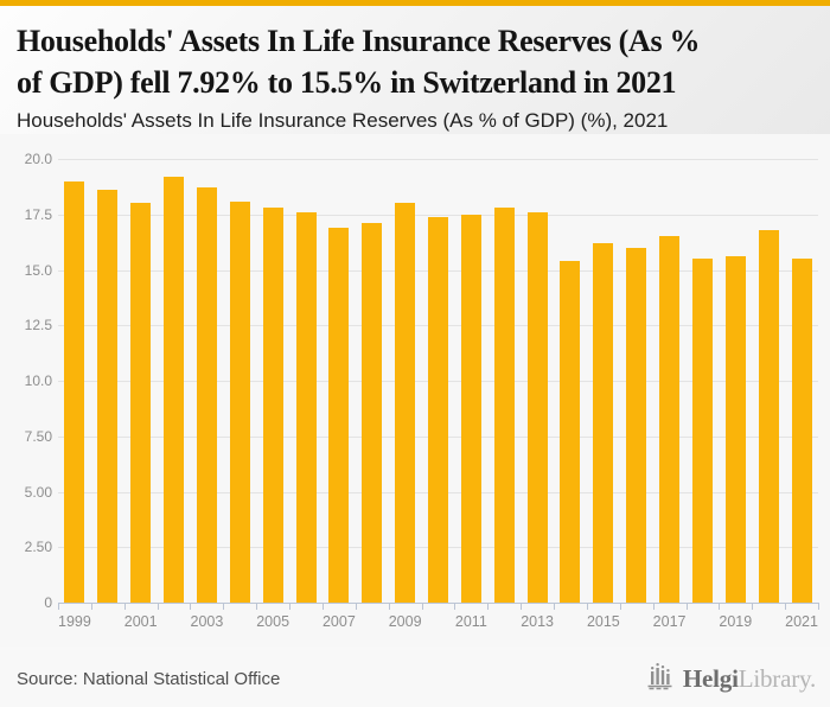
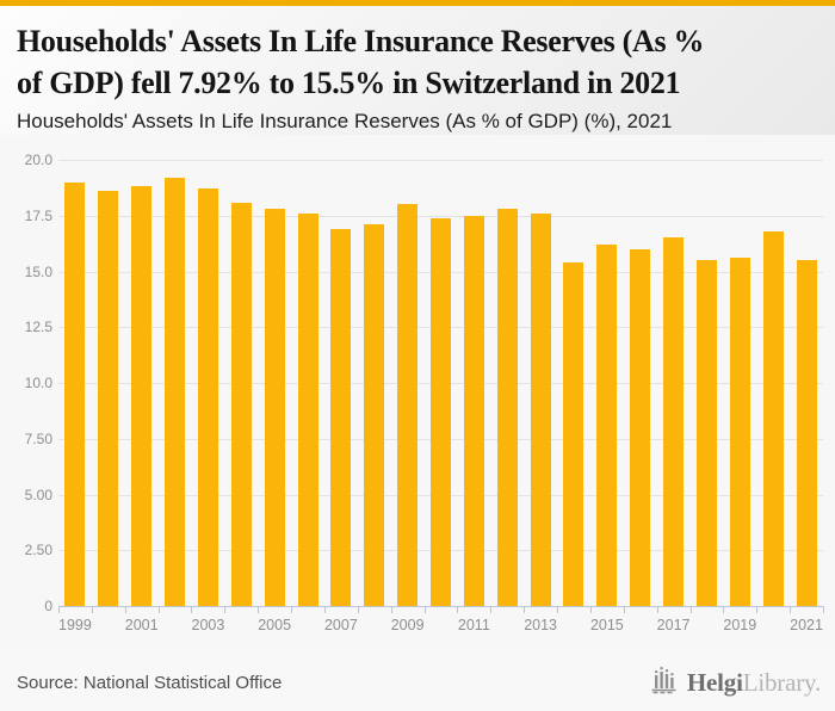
2001: 18.0 -> 18.8
